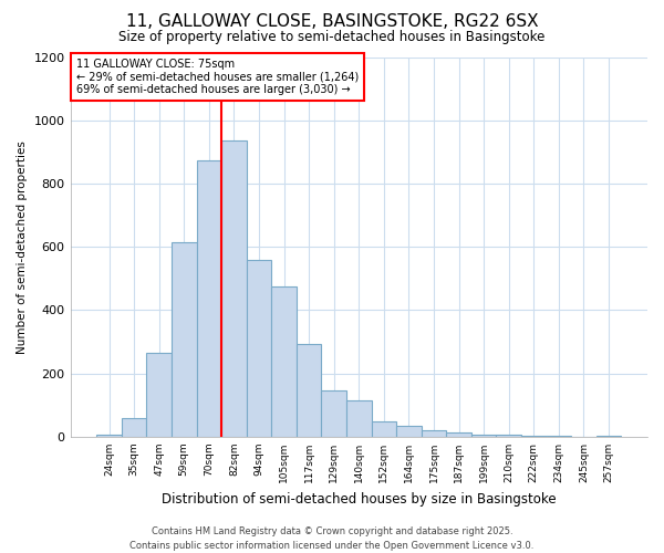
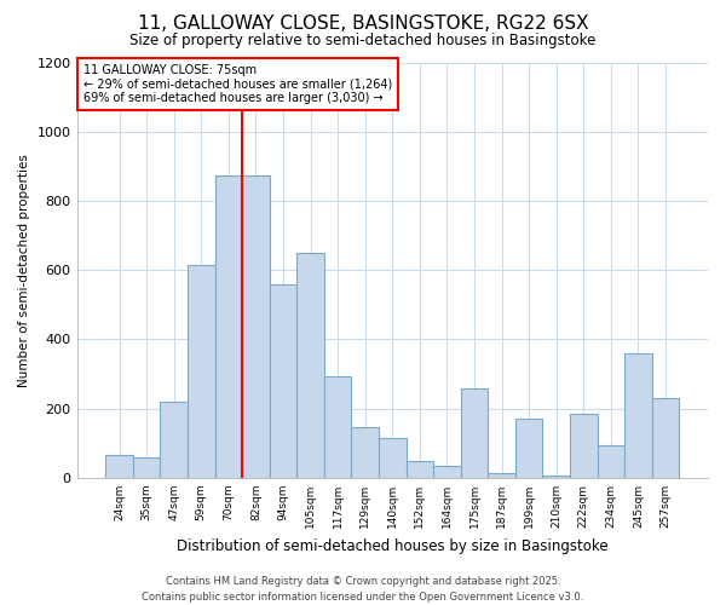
24sqm: 5 -> 65
47sqm: 265 -> 220
82sqm: 935 -> 875
105sqm: 475 -> 650
175sqm: 20 -> 260
199sqm: 8 -> 170
222sqm: 3 -> 185
234sqm: 2 -> 95
245sqm: 1 -> 360
257sqm: 3 -> 230
